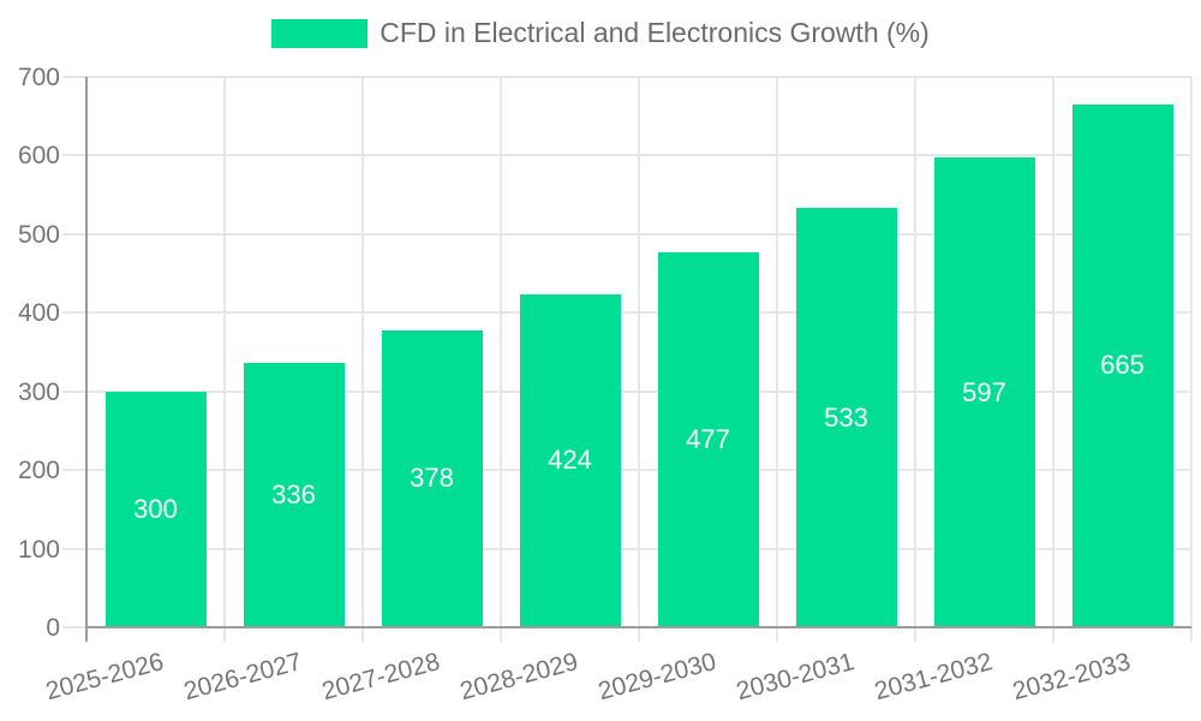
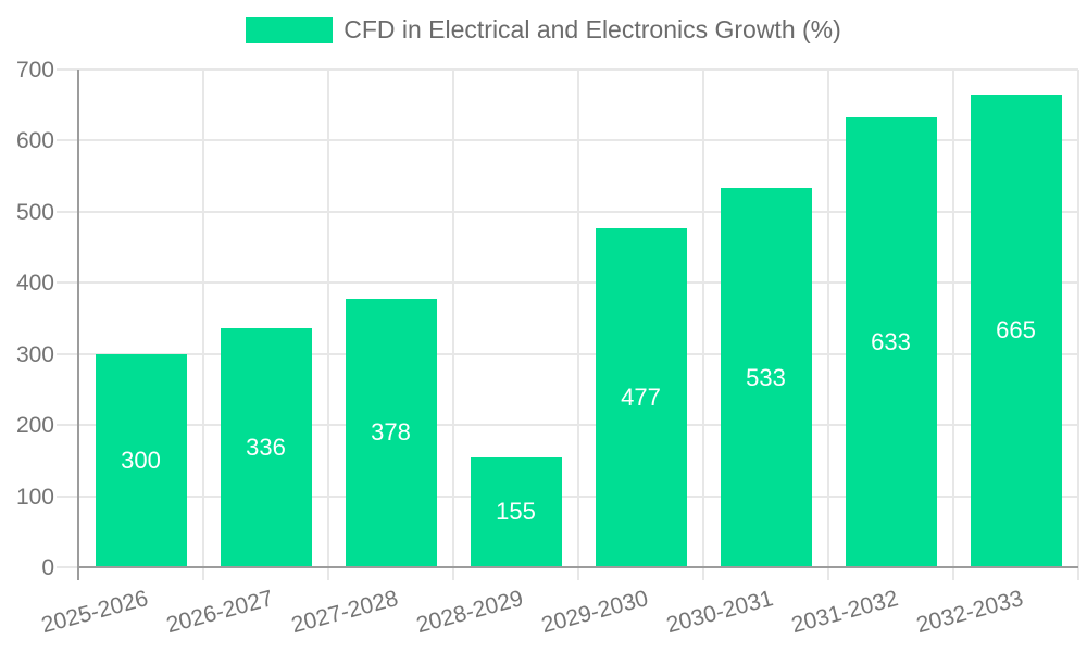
2028-2029: 424 -> 155
2031-2032: 597 -> 633
